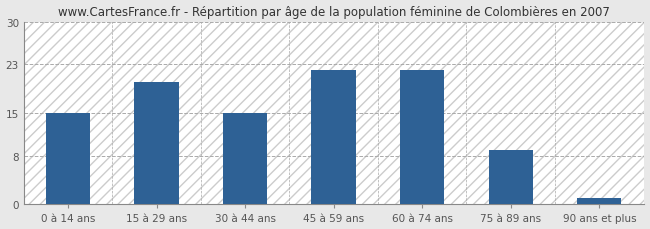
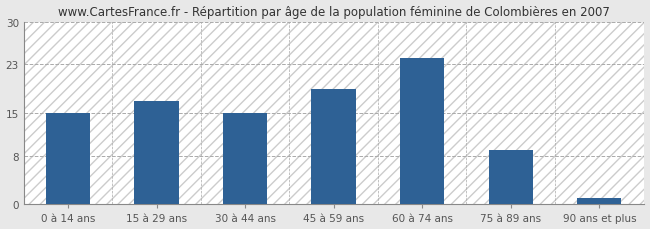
15 à 29 ans: 20 -> 17
45 à 59 ans: 22 -> 19
60 à 74 ans: 22 -> 24
